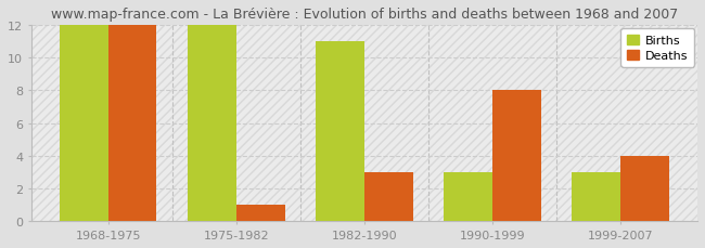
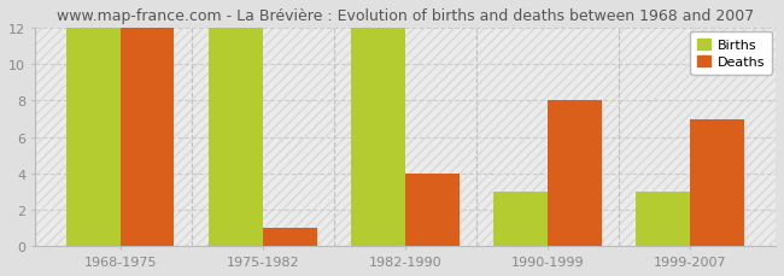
Births/1982-1990: 11 -> 12
Deaths/1982-1990: 3 -> 4
Deaths/1999-2007: 4 -> 7
